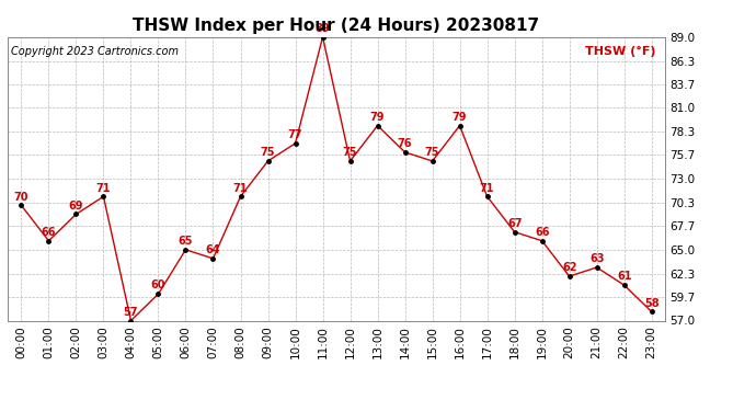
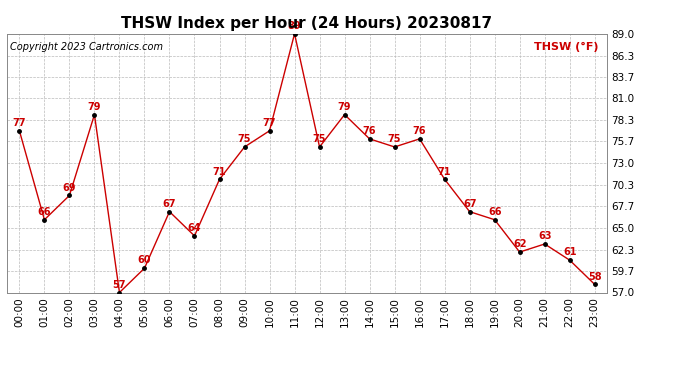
00:00: 70 -> 77
03:00: 71 -> 79
06:00: 65 -> 67
16:00: 79 -> 76
